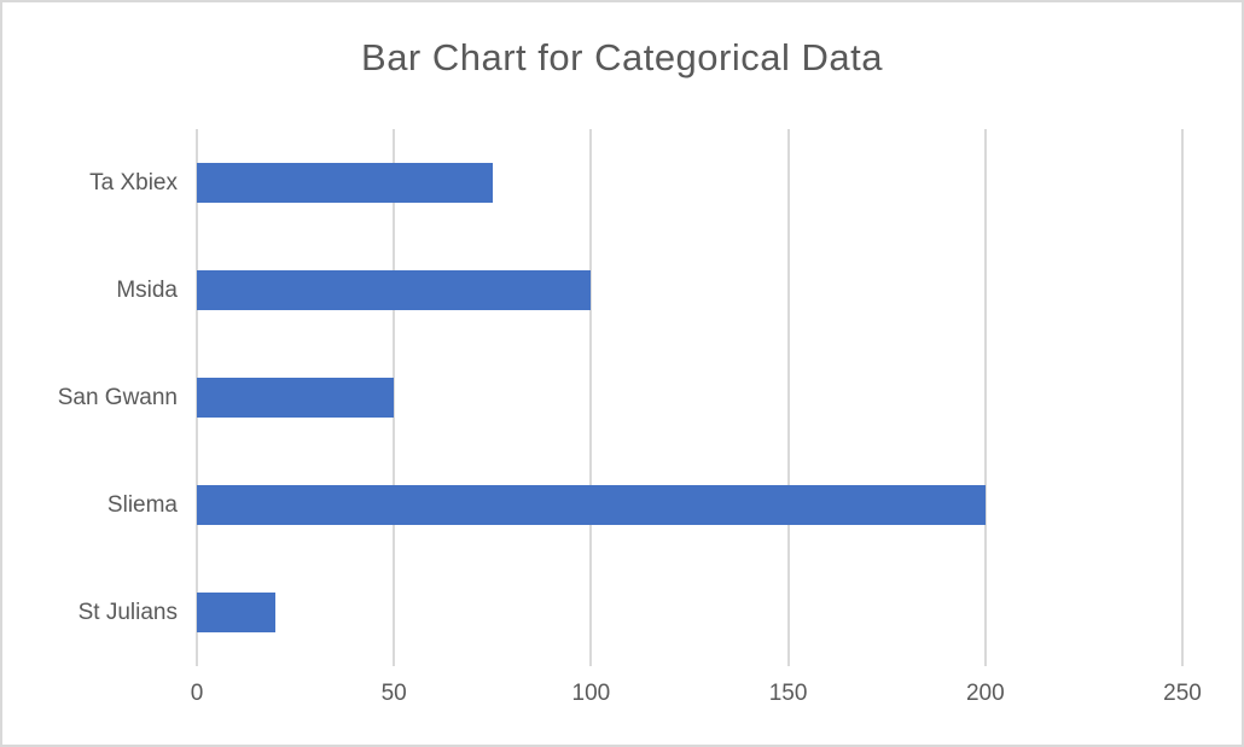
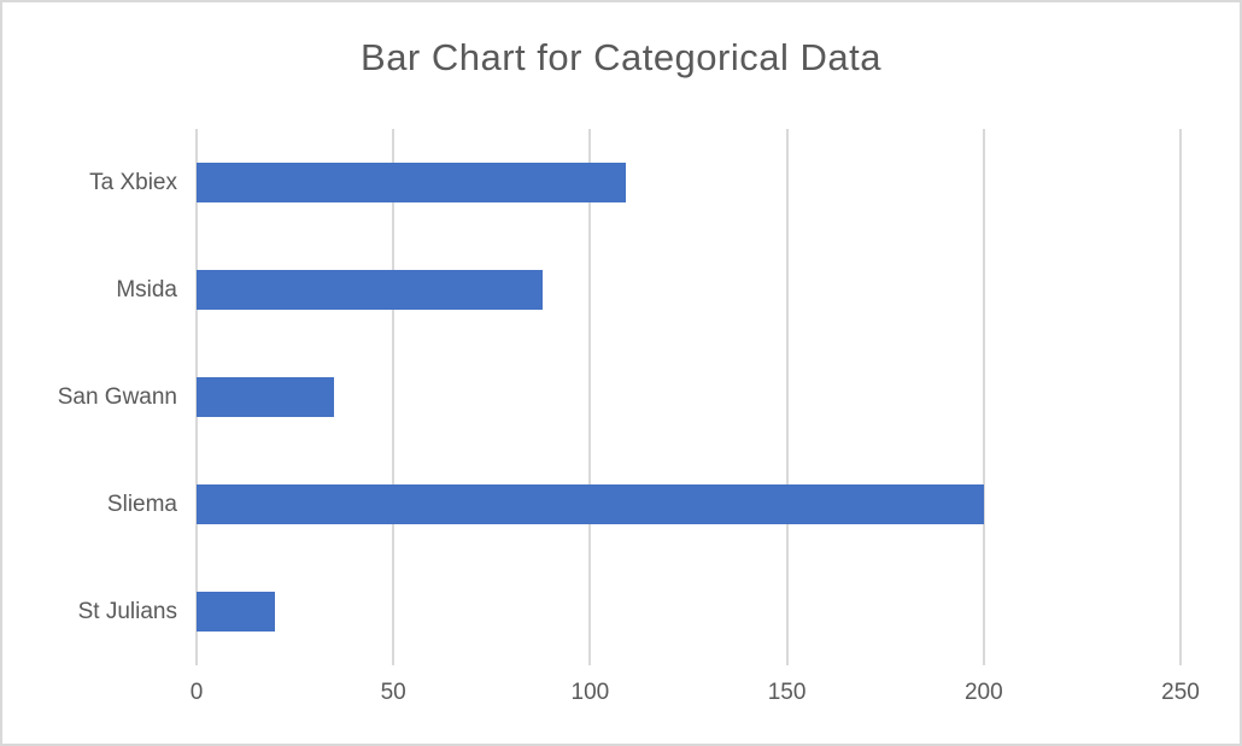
Ta Xbiex: 75 -> 109
Msida: 100 -> 88
San Gwann: 50 -> 35
